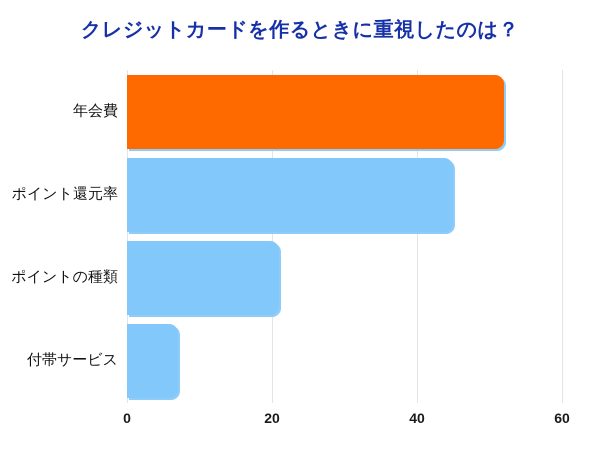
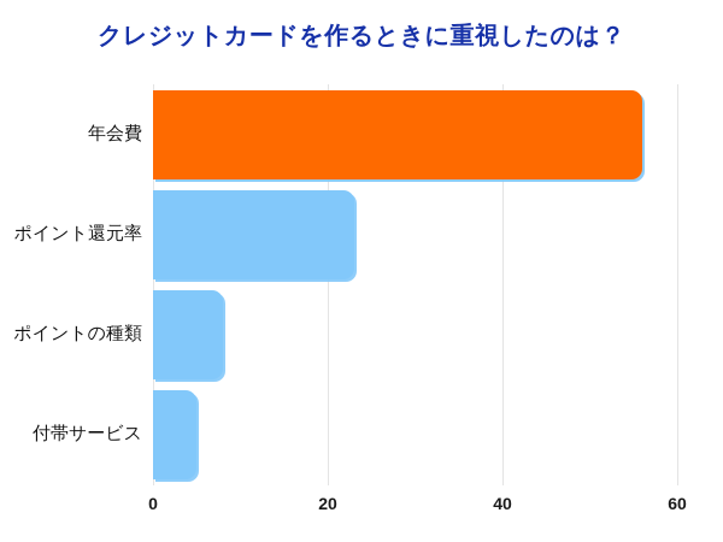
年会費: 52 -> 56
ポイント還元率: 45 -> 23
ポイントの種類: 21 -> 8
付帯サービス: 7 -> 5
